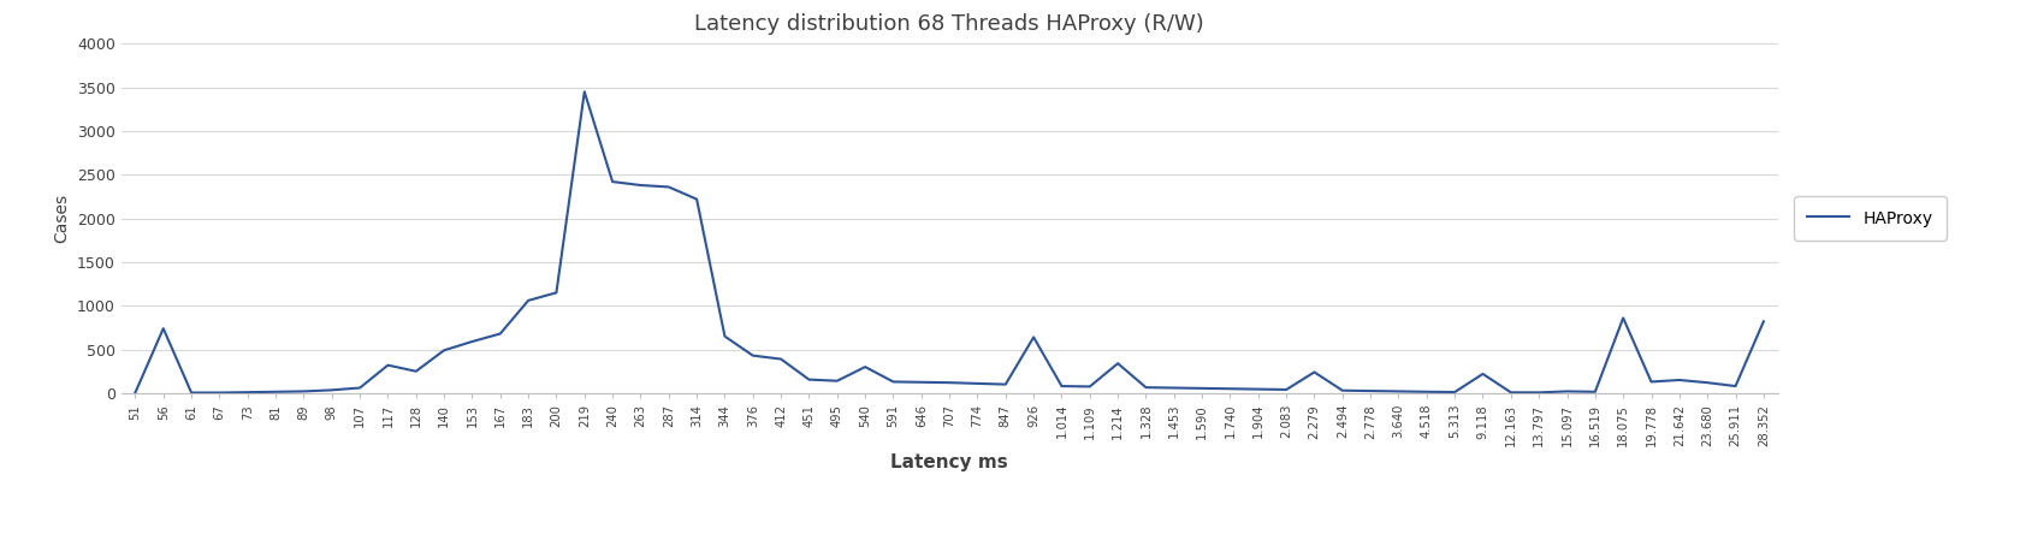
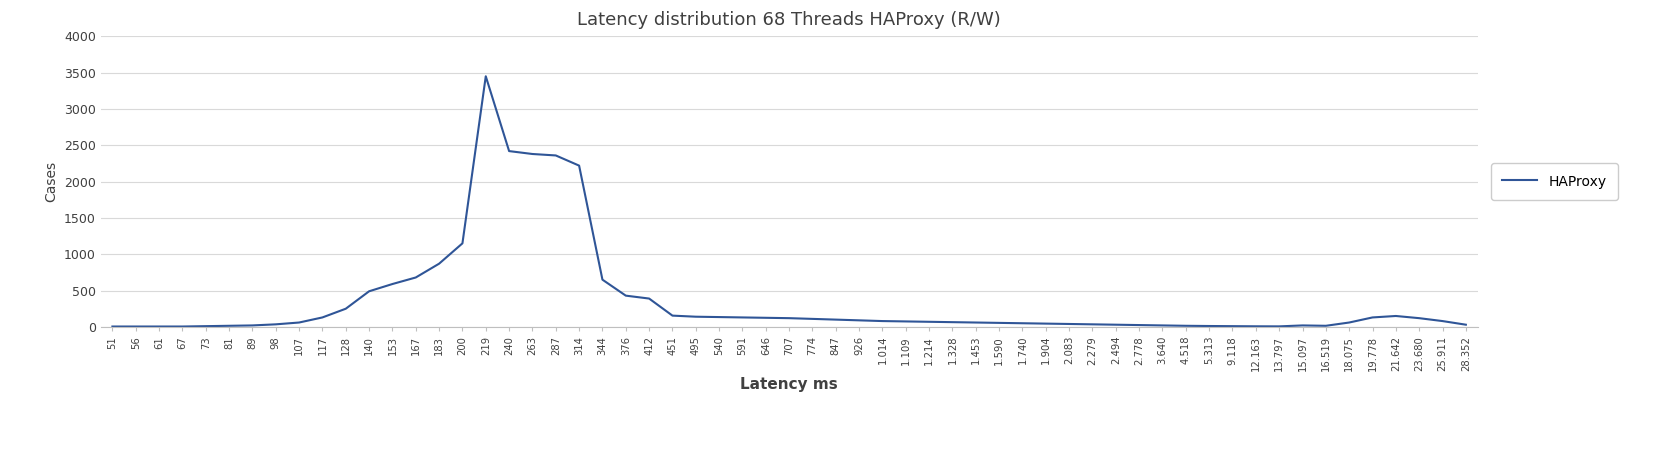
56: 740 -> 0
117: 320 -> 130
183: 1060 -> 870
540: 300 -> 140
926: 640 -> 90
1.214: 340 -> 70
2.279: 240 -> 40
9.118: 220 -> 10
18.075: 860 -> 60
28.352: 820 -> 30
